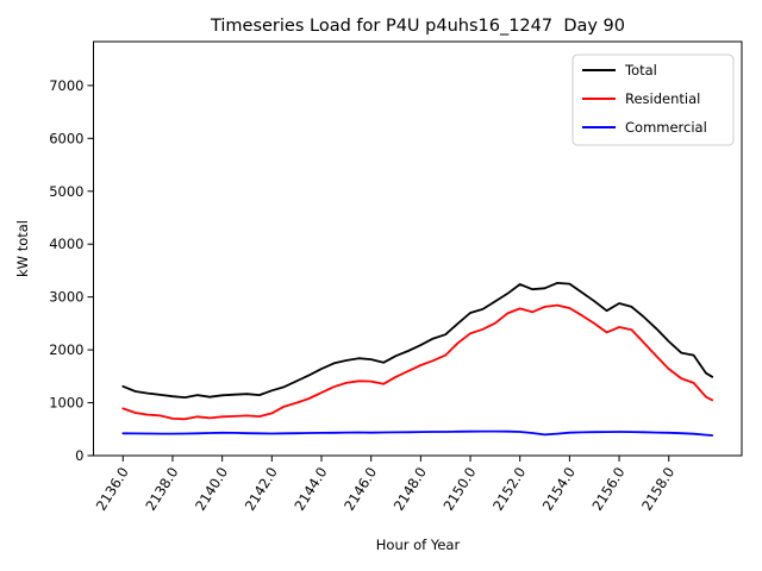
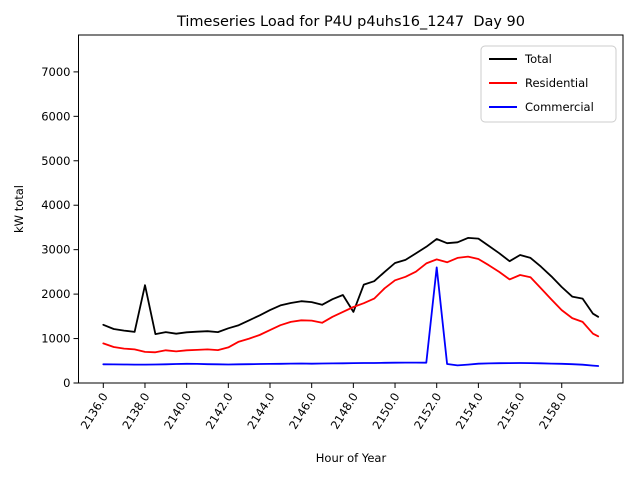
Total/2138.0: 1100 -> 2200
Total/2148.0: 2100 -> 1600
Commercial/2152.0: 400 -> 2600
